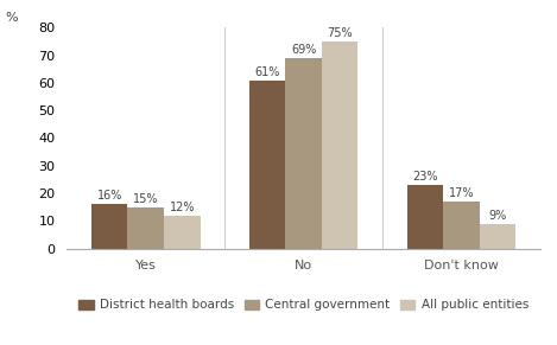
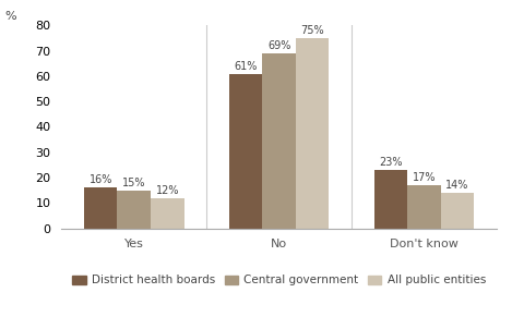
All public entities/Don't know: 9% -> 14%
